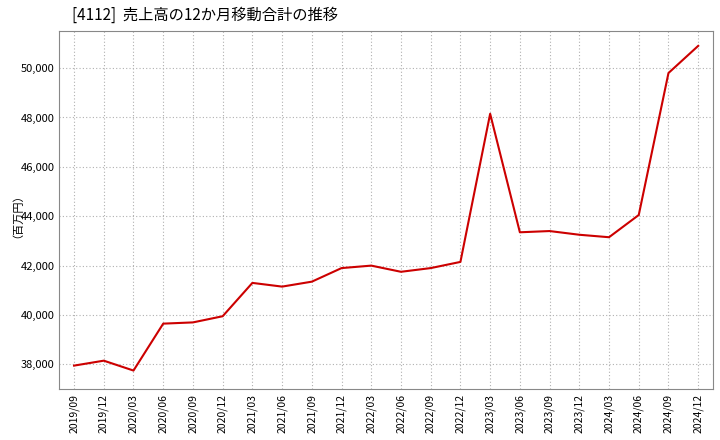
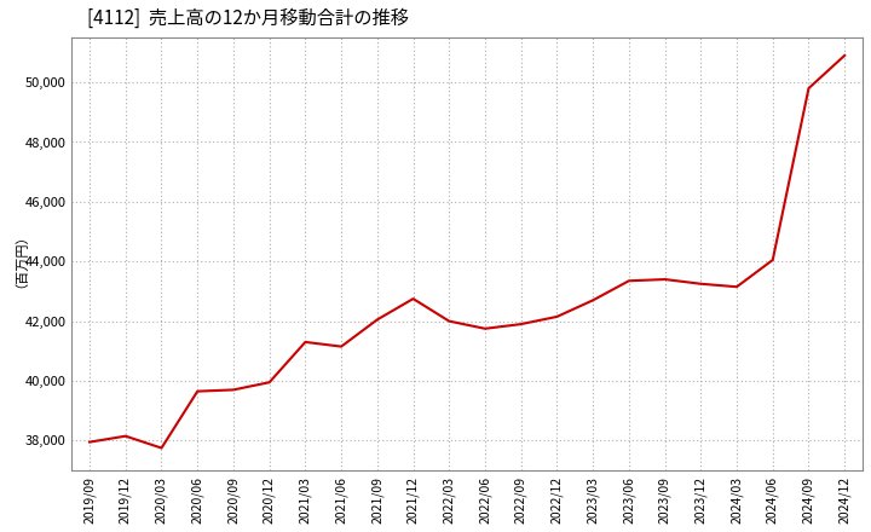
2021/09: 41,350 -> 42,050
2021/12: 41,900 -> 42,750
2023/03: 48,150 -> 42,700
